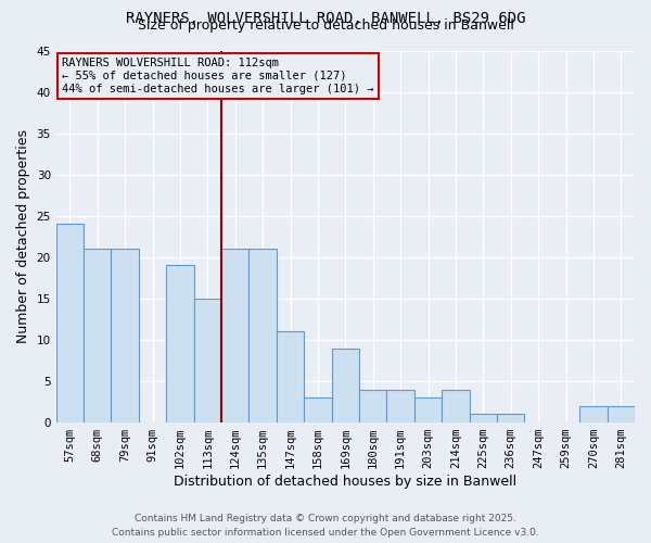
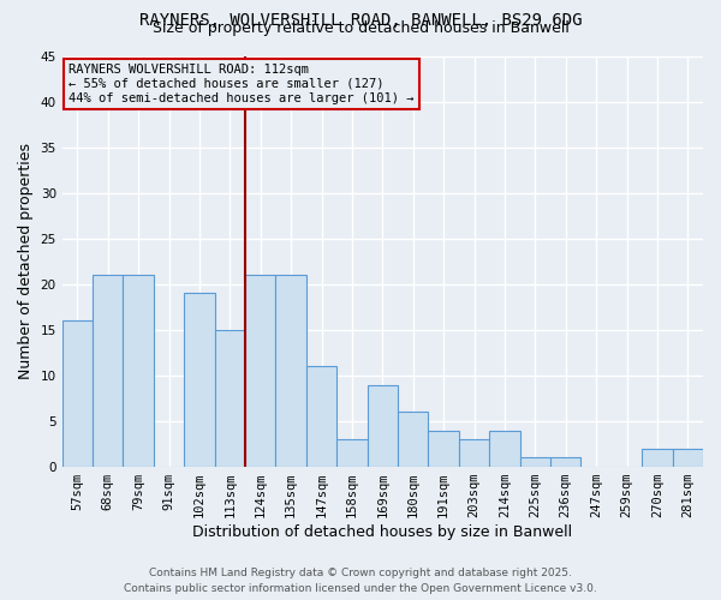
57sqm: 24 -> 16
180sqm: 4 -> 6
